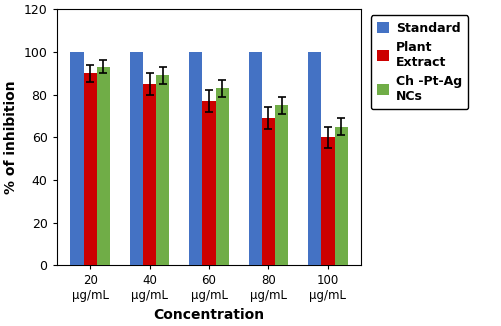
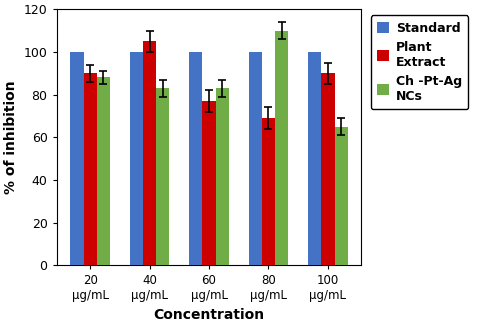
Ch -Pt-Ag NCs/20 μg/mL: 93 -> 88
Plant Extract/40 μg/mL: 85 -> 105
Ch -Pt-Ag NCs/40 μg/mL: 89 -> 83
Ch -Pt-Ag NCs/80 μg/mL: 75 -> 110
Plant Extract/100 μg/mL: 60 -> 90
